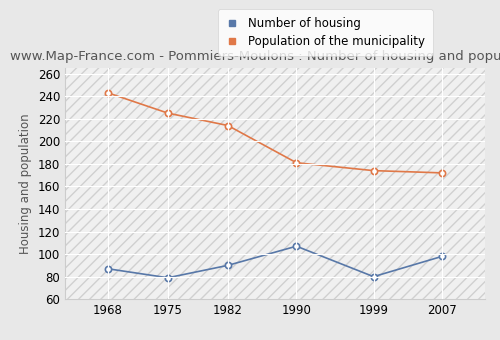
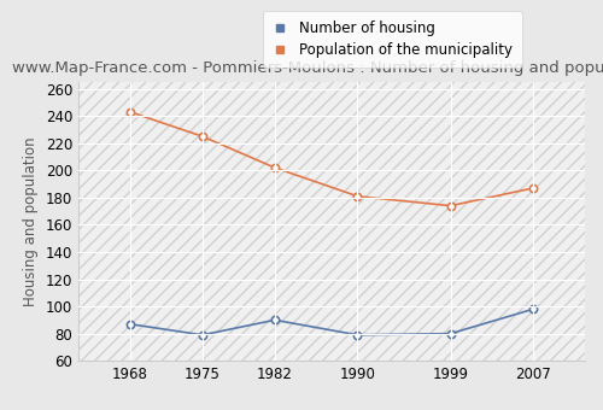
Population of the municipality/1982: 214 -> 202
Number of housing/1990: 107 -> 79
Population of the municipality/2007: 172 -> 187
